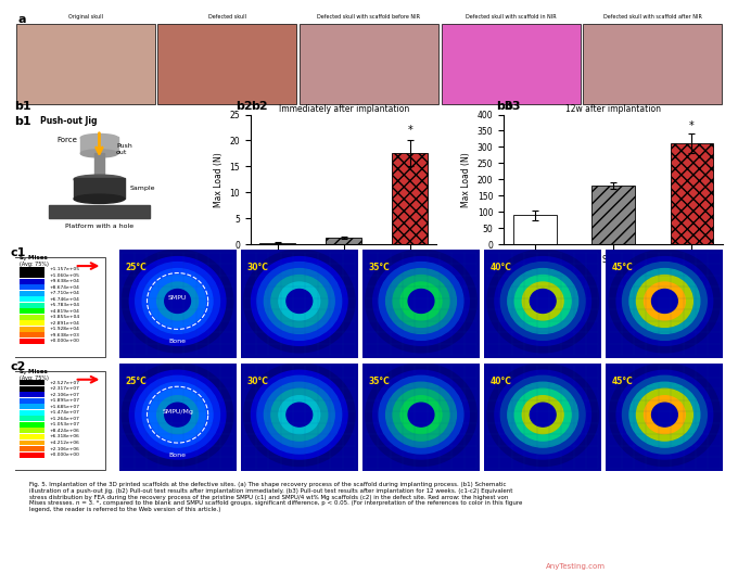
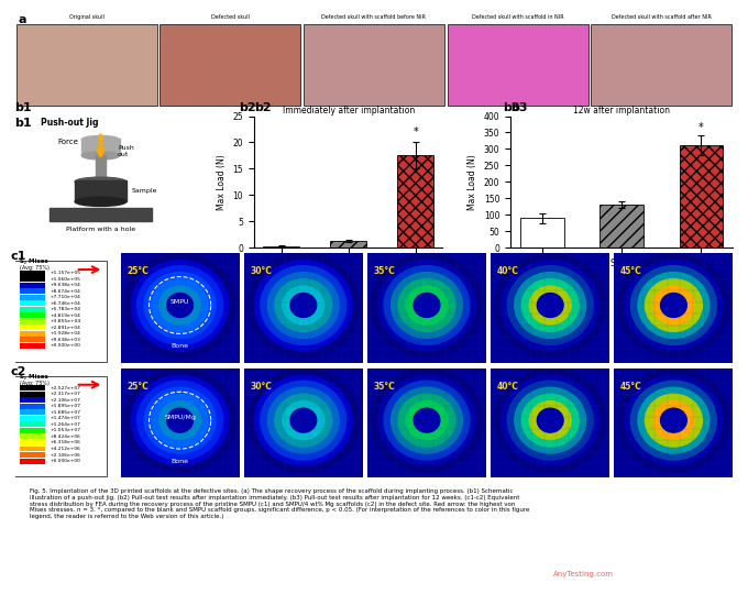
12w after implantation/SMPU: 180 -> 130
